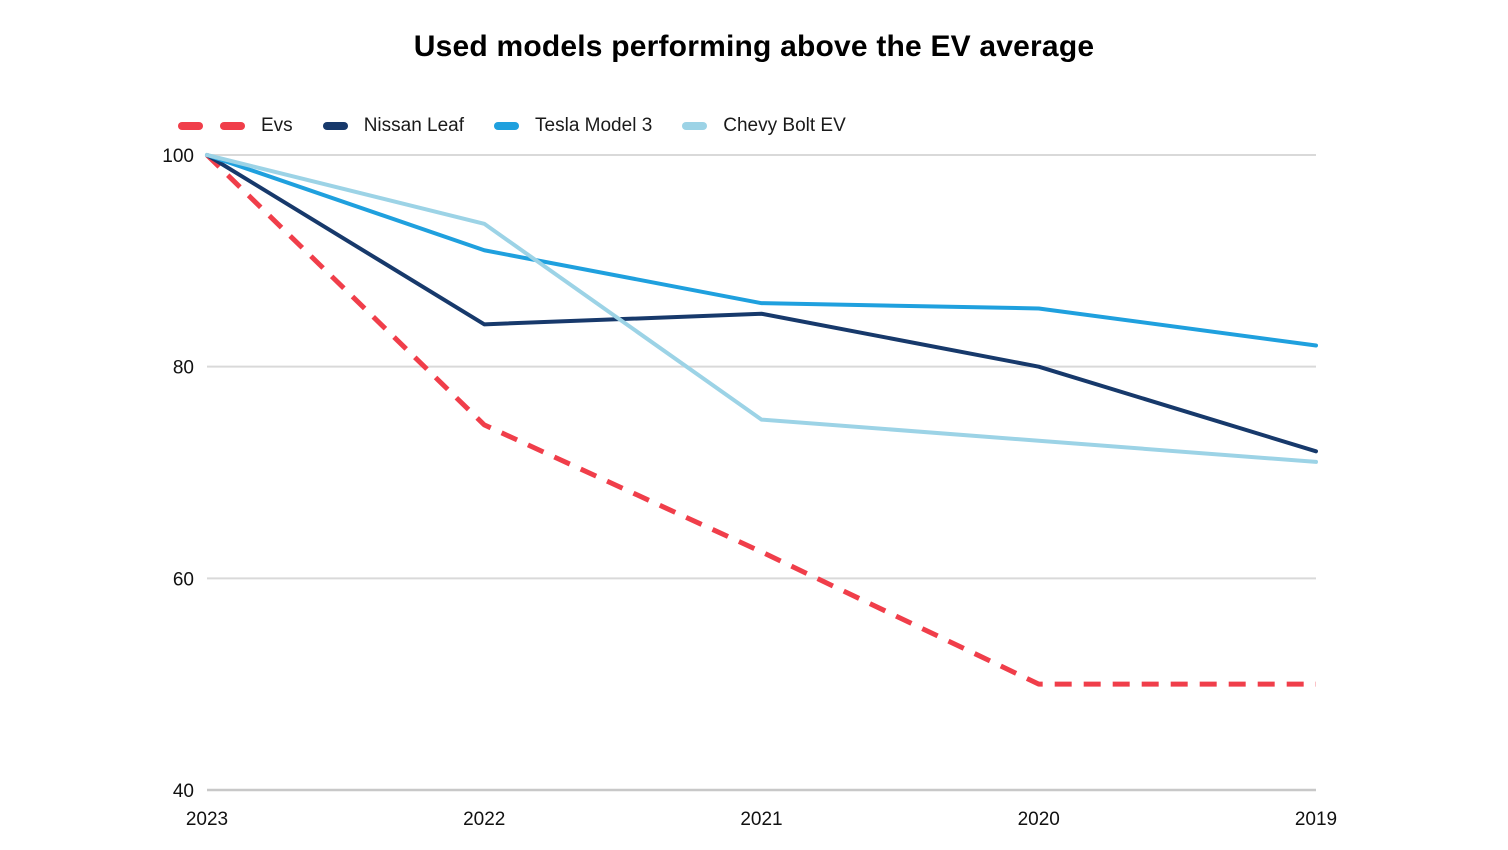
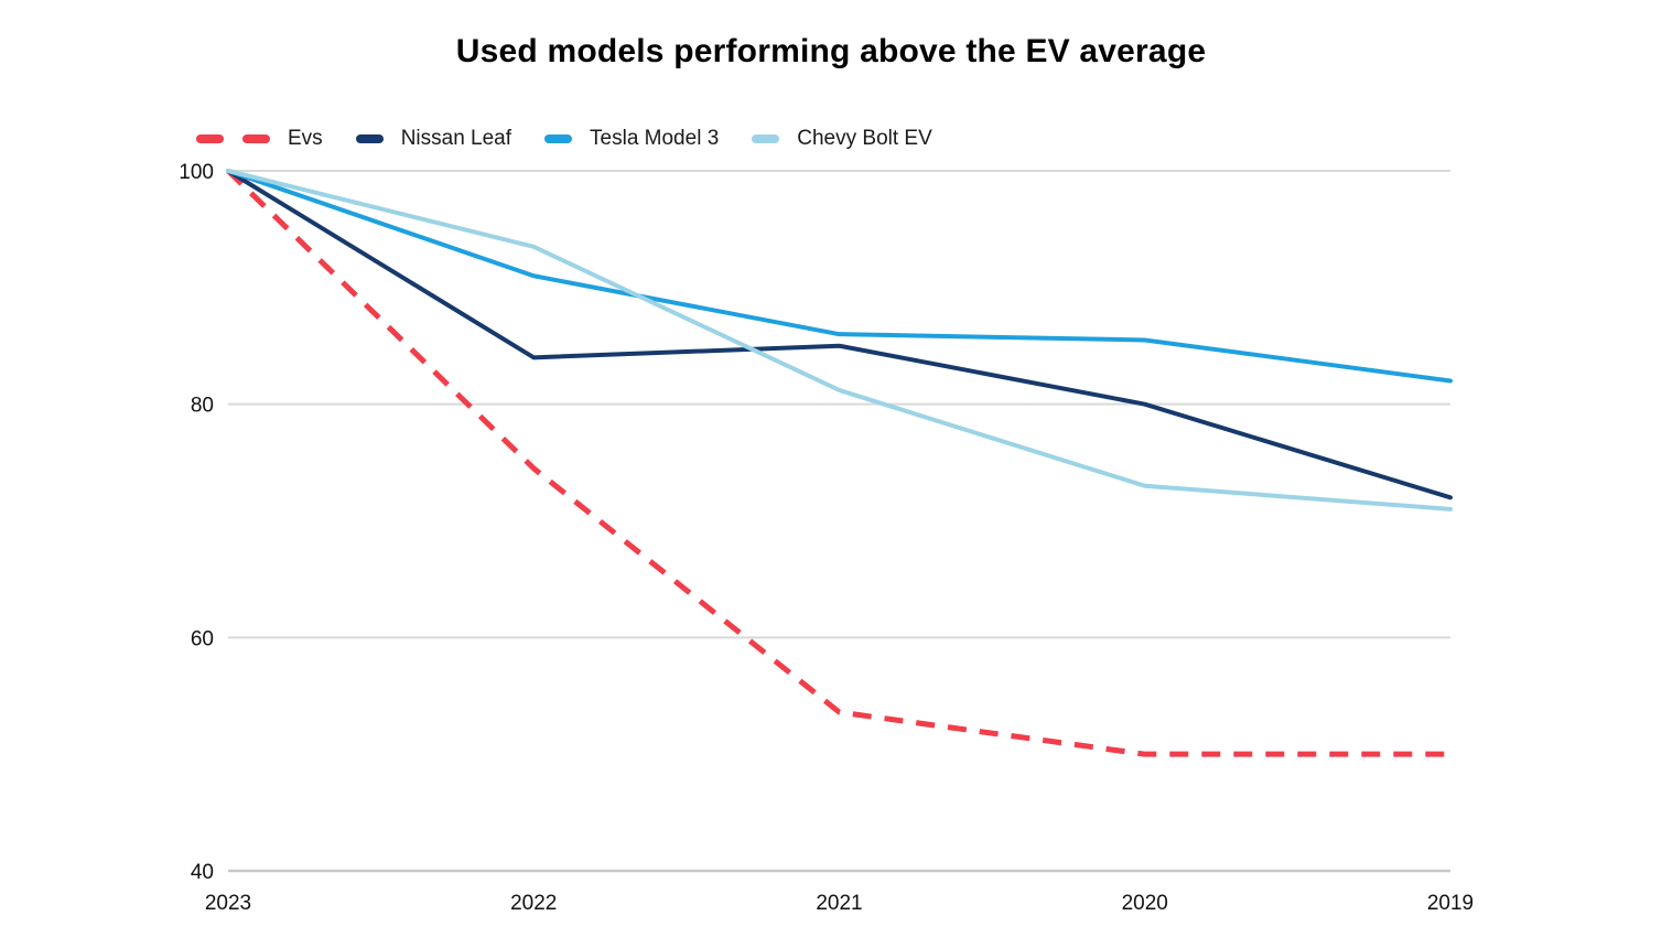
Evs/2021: 62.5 -> 53.6
Chevy Bolt EV/2021: 75.0 -> 81.2
